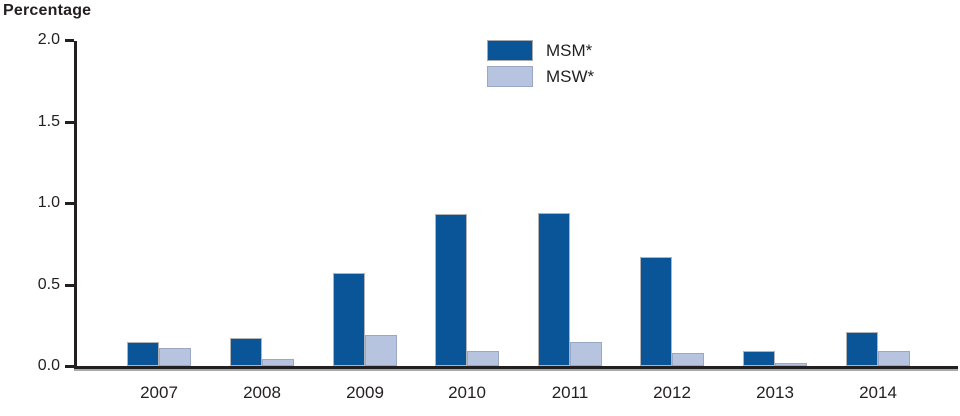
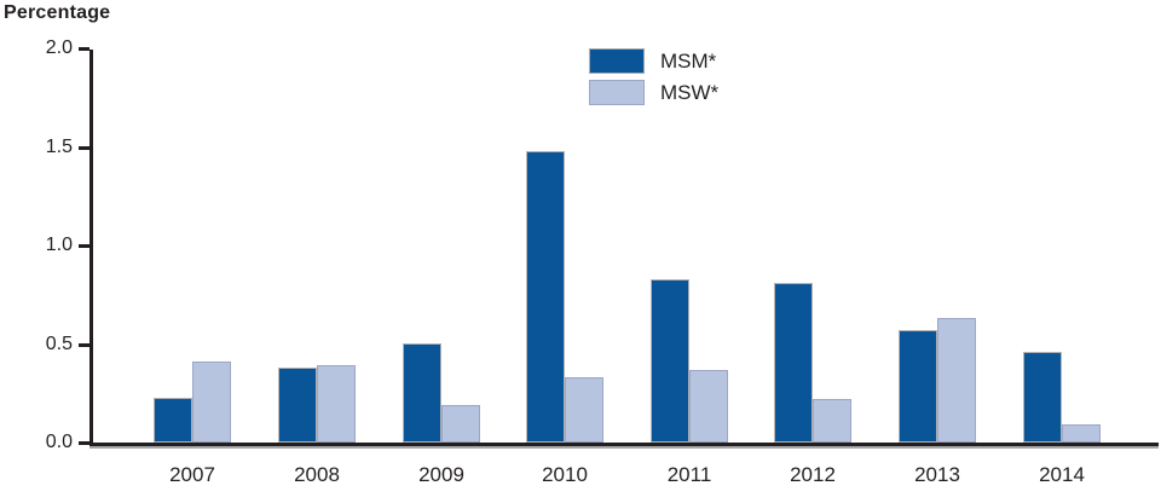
MSM*/2007: 0.15 -> 0.23
MSW*/2007: 0.11 -> 0.41
MSM*/2008: 0.17 -> 0.38
MSW*/2008: 0.04 -> 0.39
MSM*/2009: 0.57 -> 0.50
MSM*/2010: 0.93 -> 1.48
MSW*/2010: 0.09 -> 0.33
MSM*/2011: 0.94 -> 0.83
MSW*/2011: 0.15 -> 0.37
MSM*/2012: 0.67 -> 0.81
MSW*/2012: 0.08 -> 0.22
MSM*/2013: 0.09 -> 0.57
MSW*/2013: 0.02 -> 0.63
MSM*/2014: 0.21 -> 0.46
